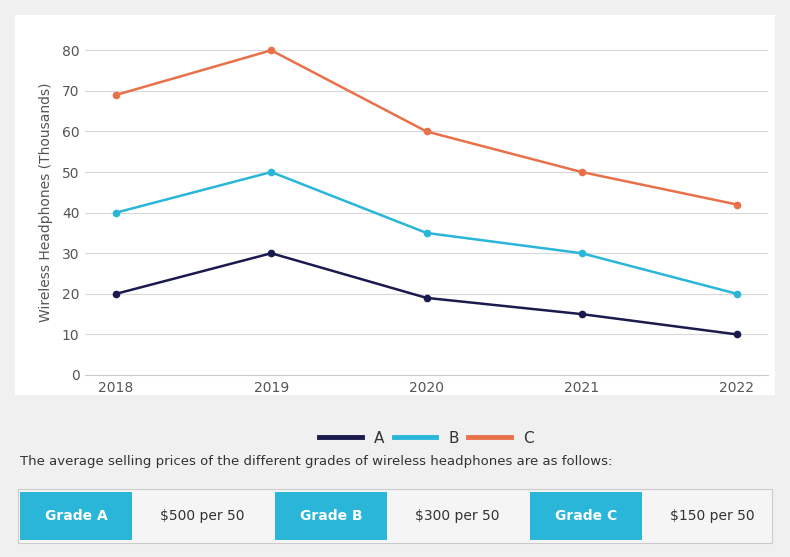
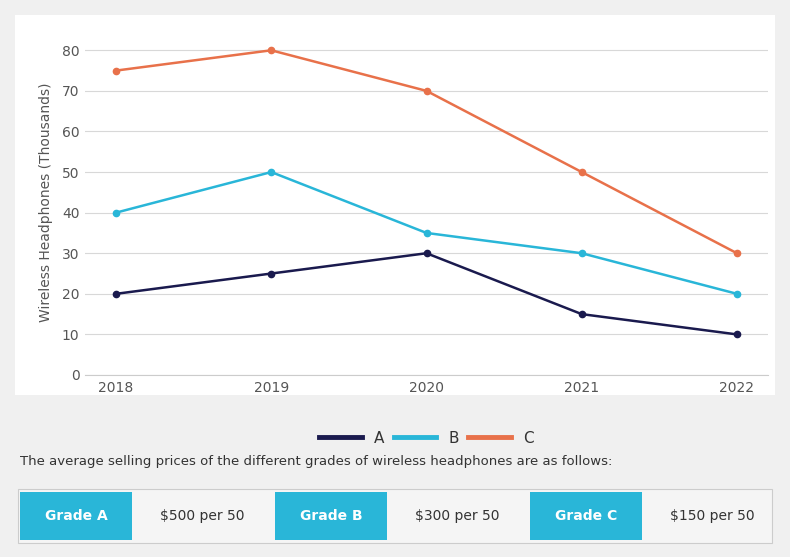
C/2018: 69 -> 75
A/2019: 30 -> 25
A/2020: 19 -> 30
C/2020: 60 -> 70
C/2022: 42 -> 30
